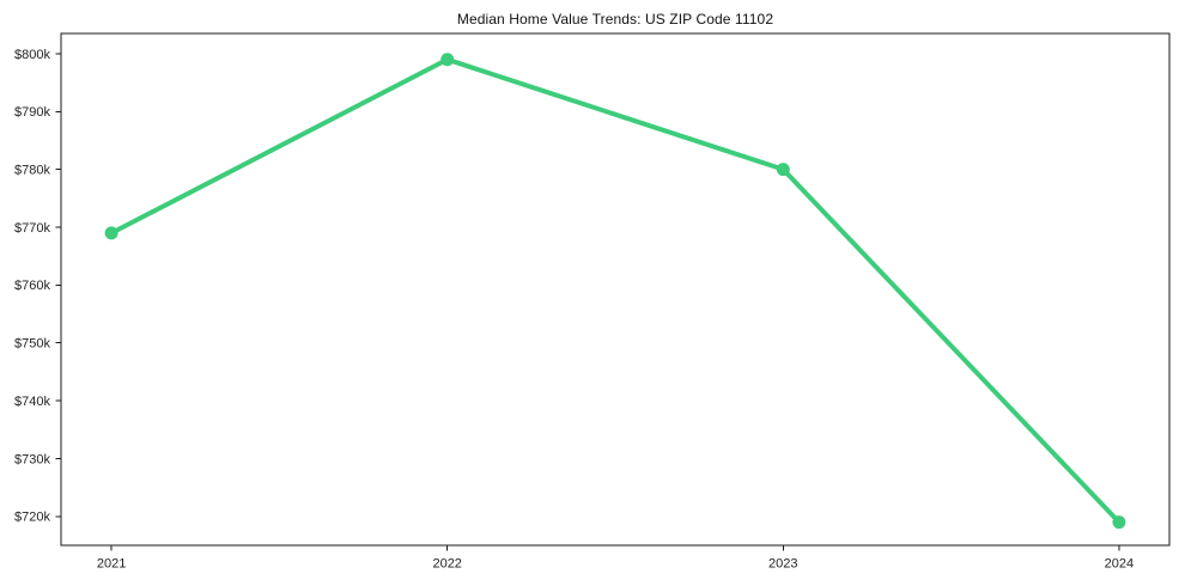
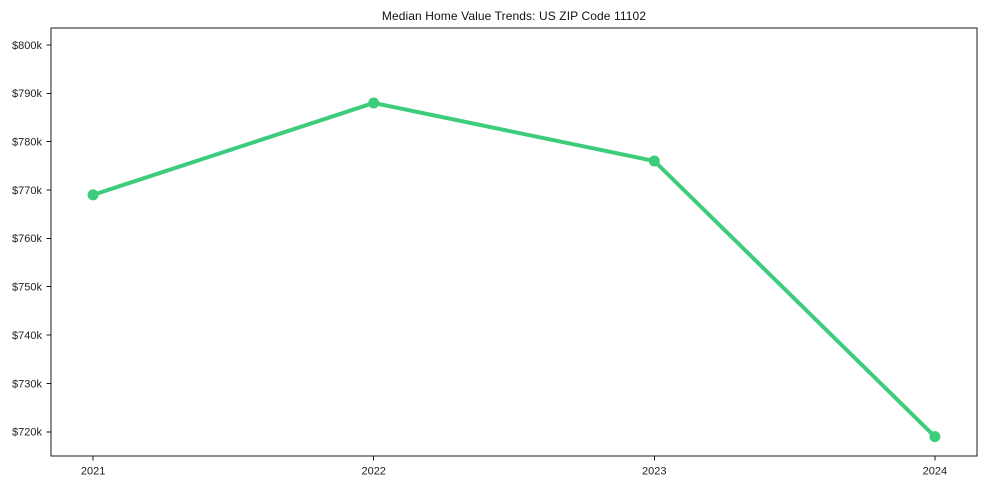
2022: $799k -> $788k
2023: $780k -> $776k
